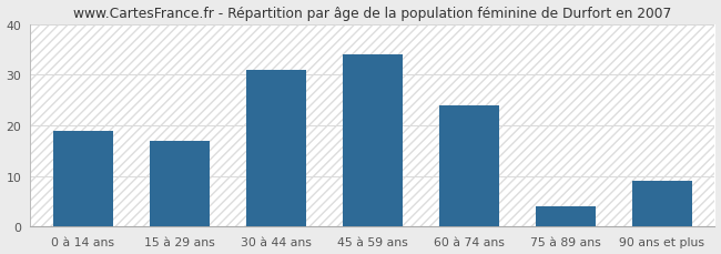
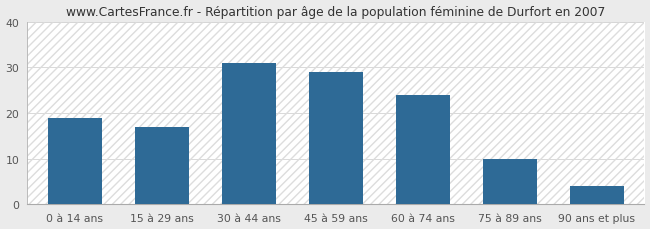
45 à 59 ans: 34 -> 29
75 à 89 ans: 4 -> 10
90 ans et plus: 9 -> 4
